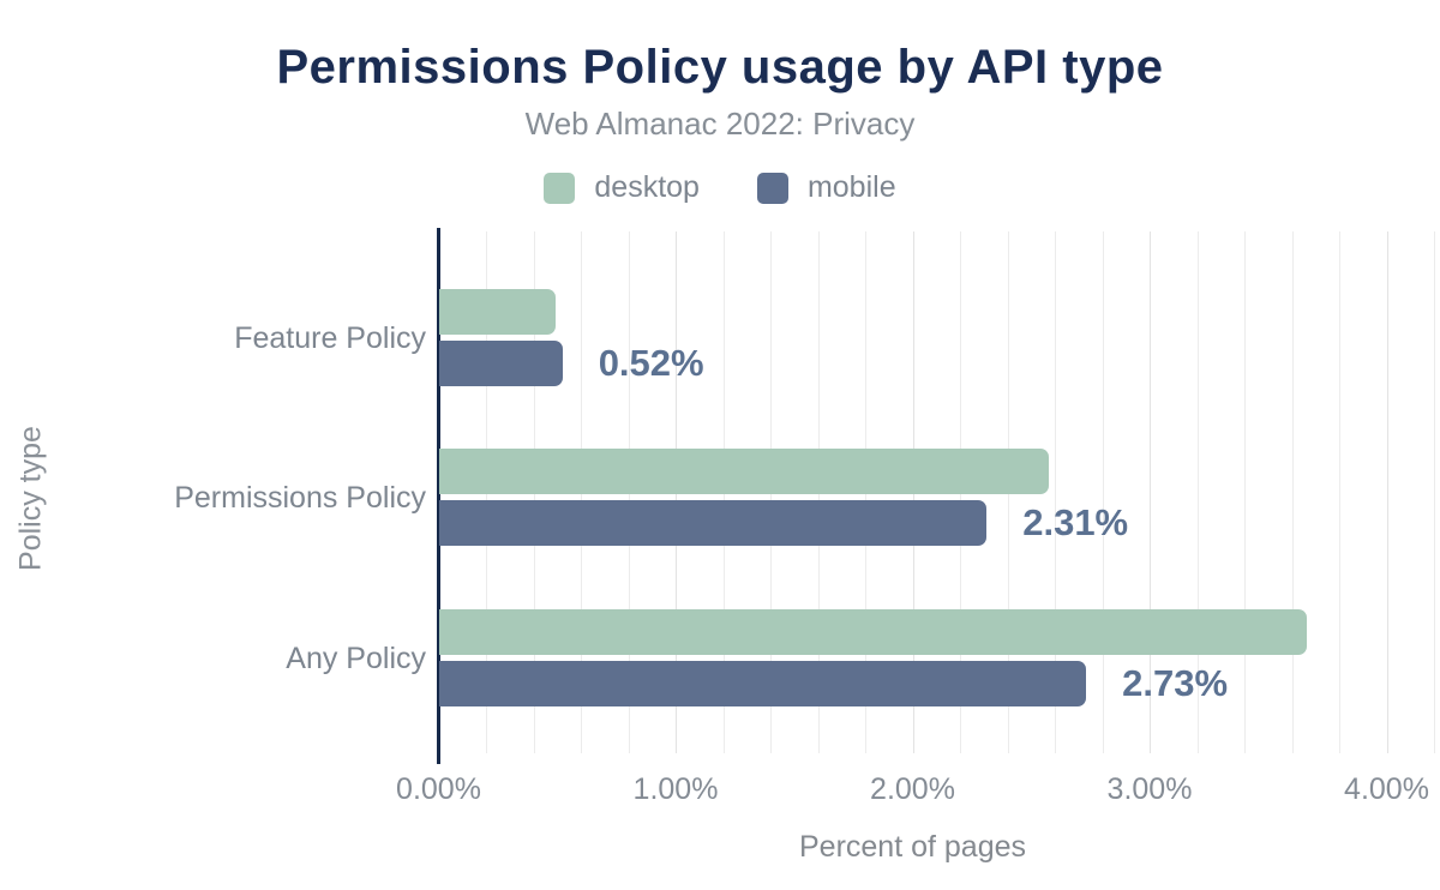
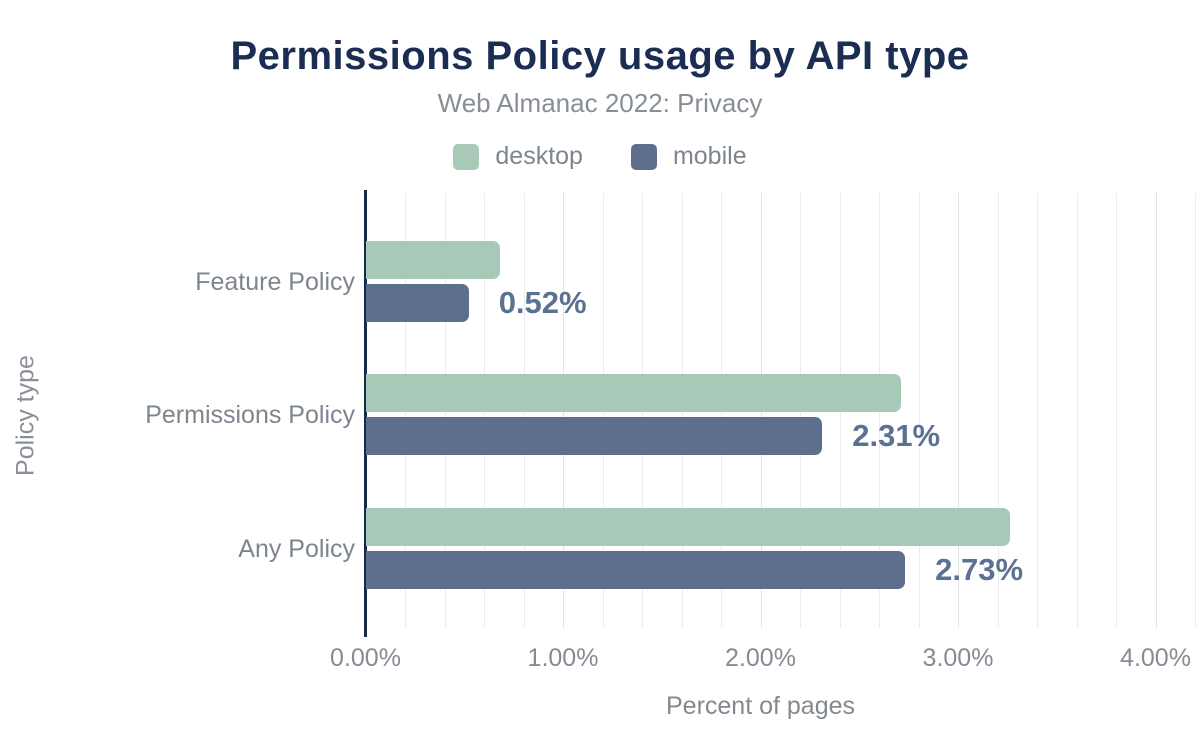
desktop/Feature Policy: 0.49% -> 0.68%
desktop/Permissions Policy: 2.57% -> 2.71%
desktop/Any Policy: 3.66% -> 3.26%
